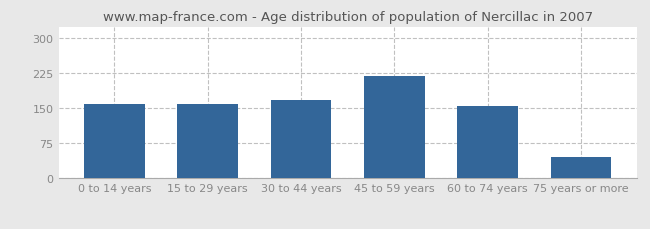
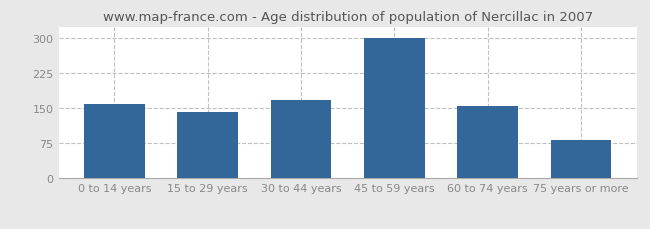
15 to 29 years: 160 -> 143
45 to 59 years: 220 -> 300
75 years or more: 45 -> 82
